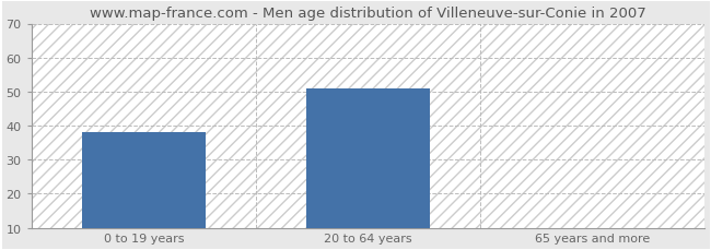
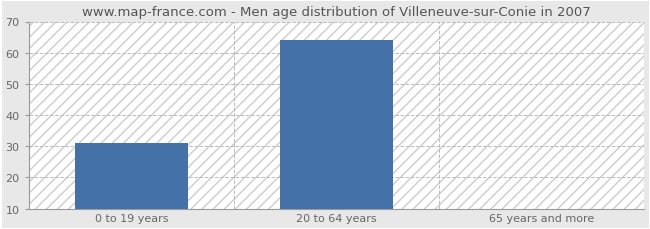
0 to 19 years: 38 -> 31
20 to 64 years: 51 -> 64
